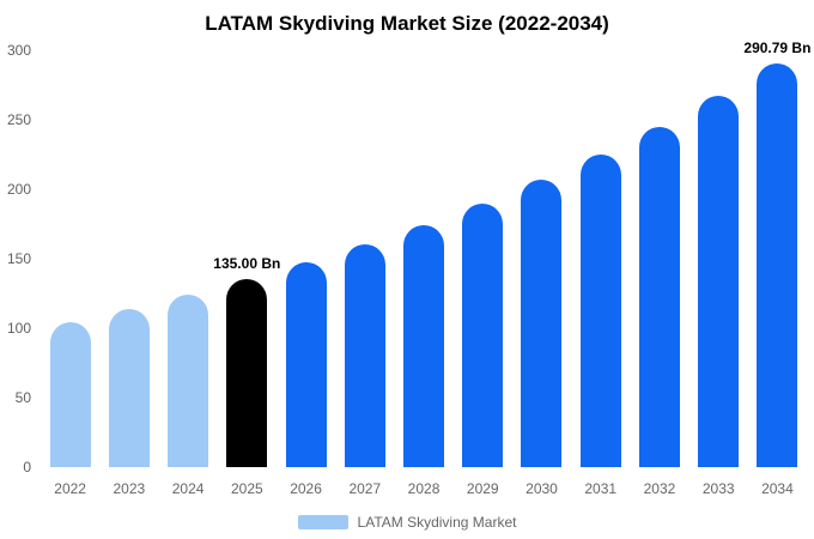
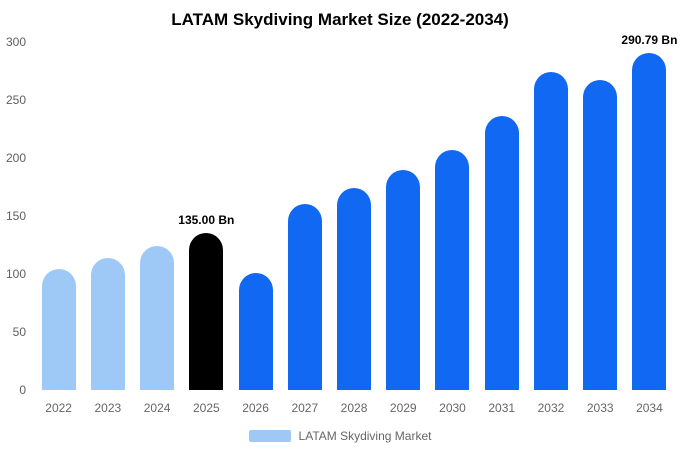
2026: 147 -> 101
2031: 225 -> 236
2032: 245 -> 274
